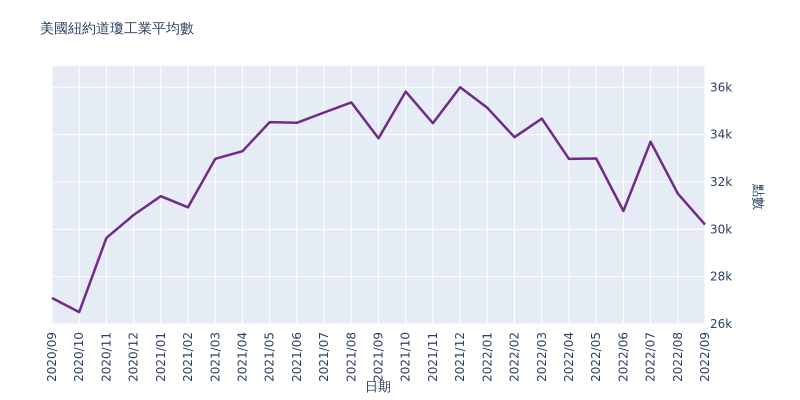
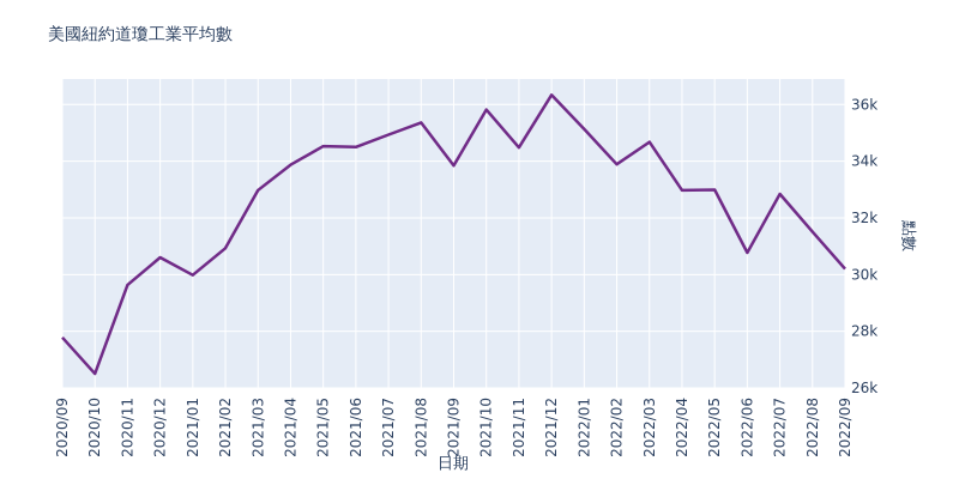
2020/09: 27.1k -> 27.8k
2021/01: 31.4k -> 30.0k
2021/04: 33.3k -> 33.9k
2021/12: 36.0k -> 36.3k
2022/07: 33.7k -> 32.8k
